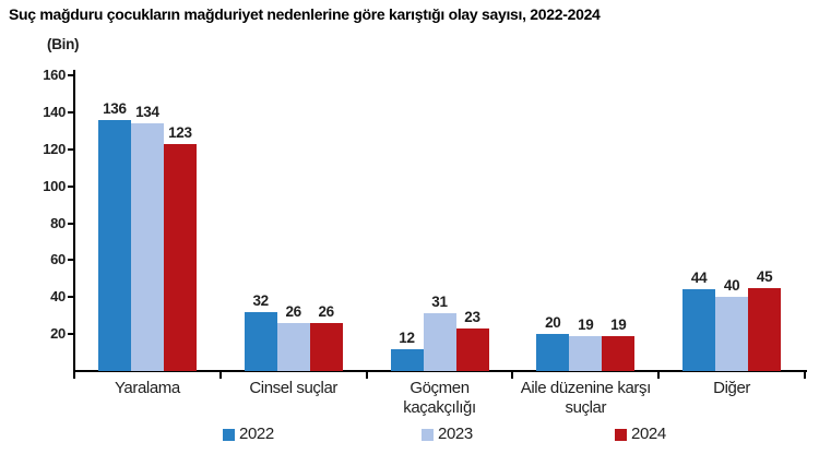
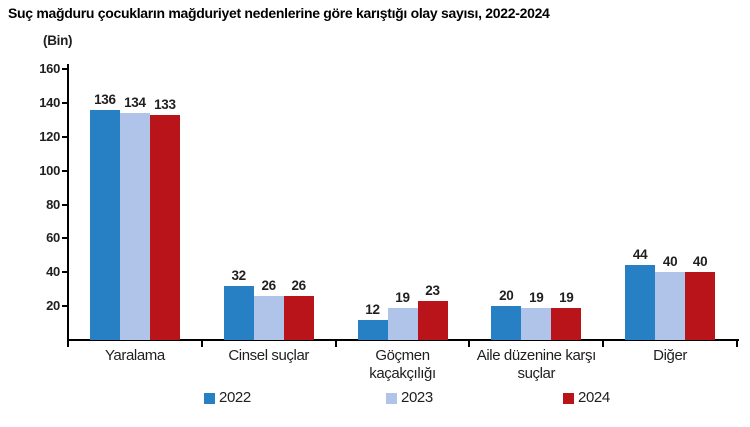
2024/Yaralama: 123 -> 133
2023/Göçmen kaçakçılığı: 31 -> 19
2024/Diğer: 45 -> 40
